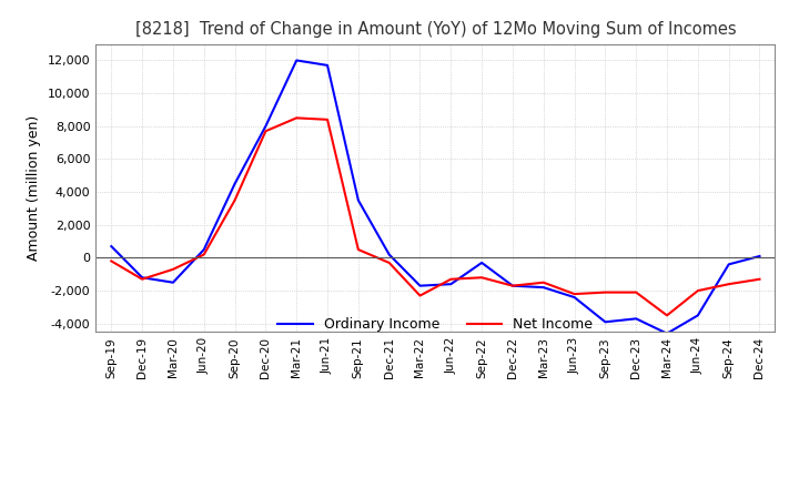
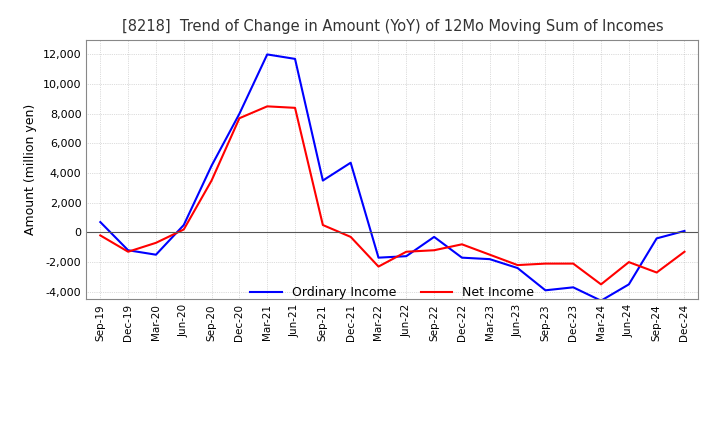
Ordinary Income/Dec-21: 200 -> 4,700
Net Income/Dec-22: -1,700 -> -800
Net Income/Sep-24: -1,600 -> -2,700
